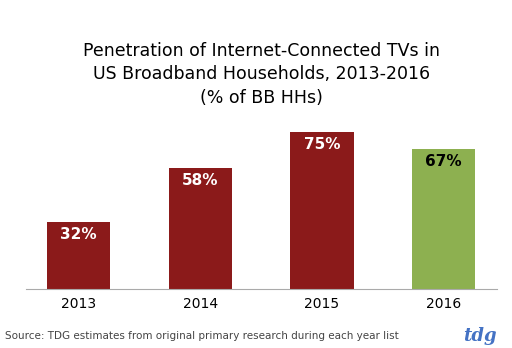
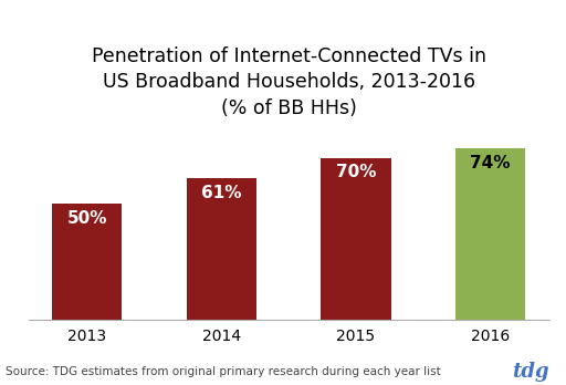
2013: 32% -> 50%
2014: 58% -> 61%
2015: 75% -> 70%
2016: 67% -> 74%
